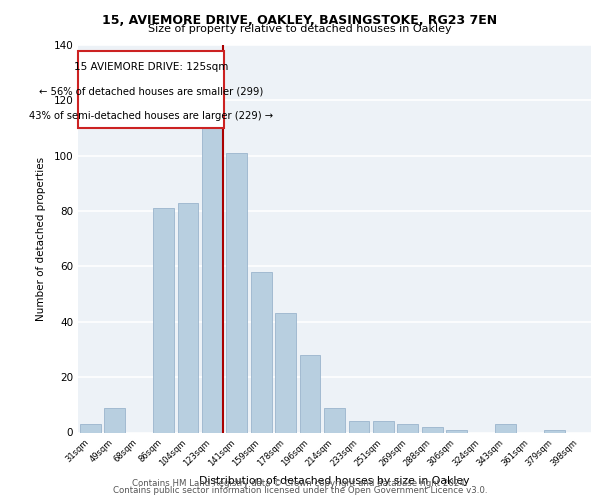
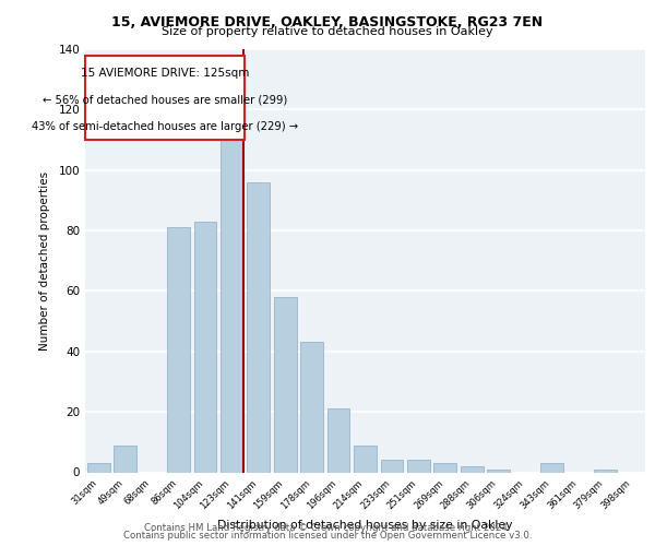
141sqm: 101 -> 96
196sqm: 28 -> 21
